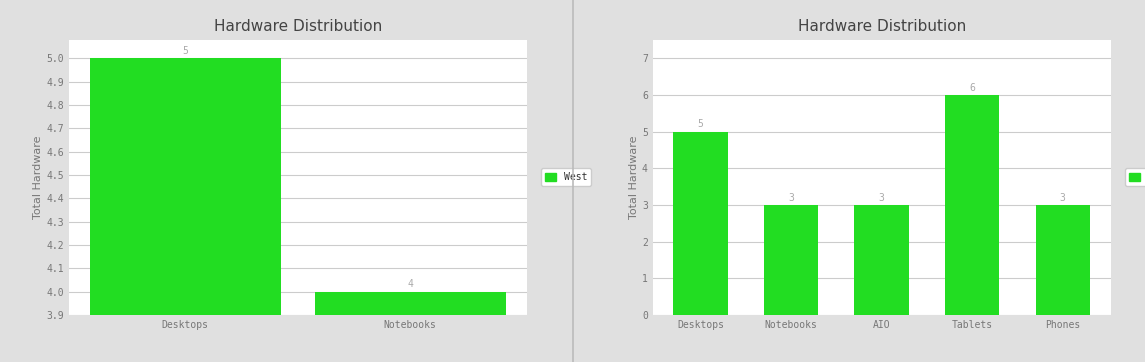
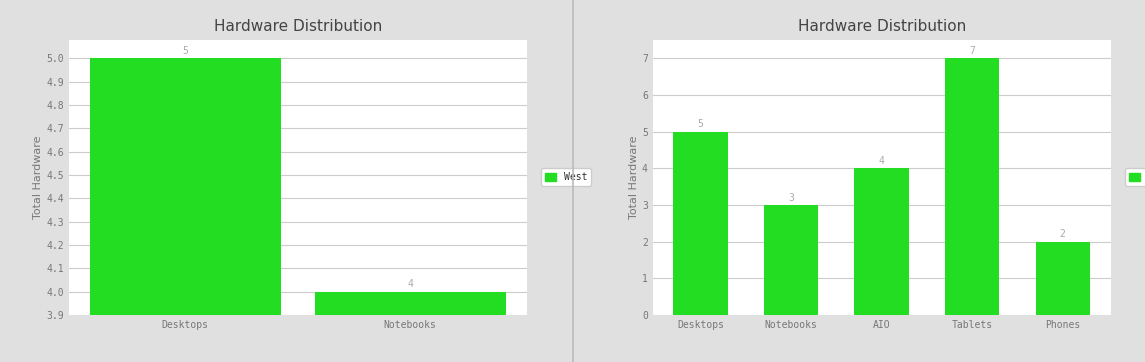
AIO: 3 -> 4
Tablets: 6 -> 7
Phones: 3 -> 2
